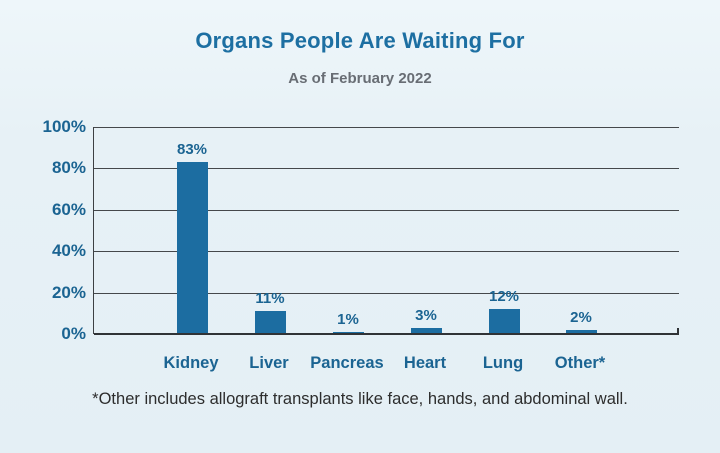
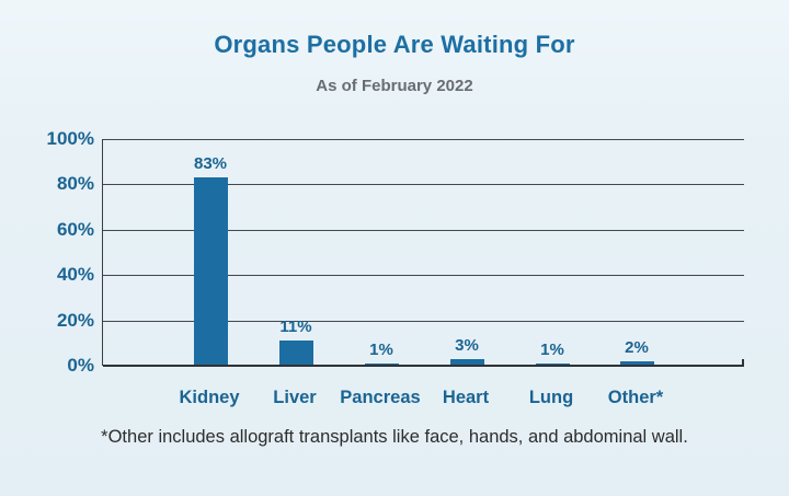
Lung: 12% -> 1%
